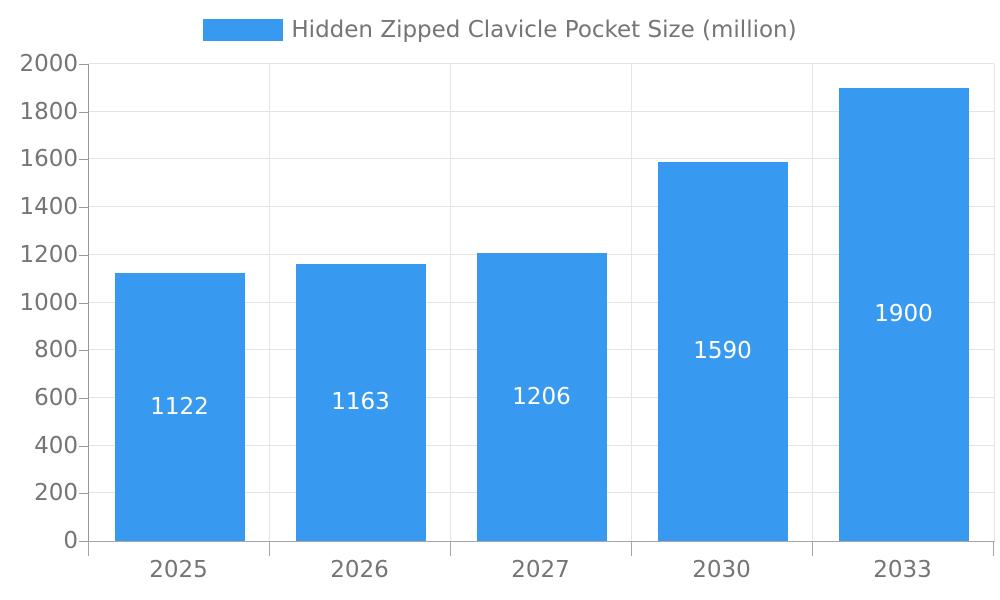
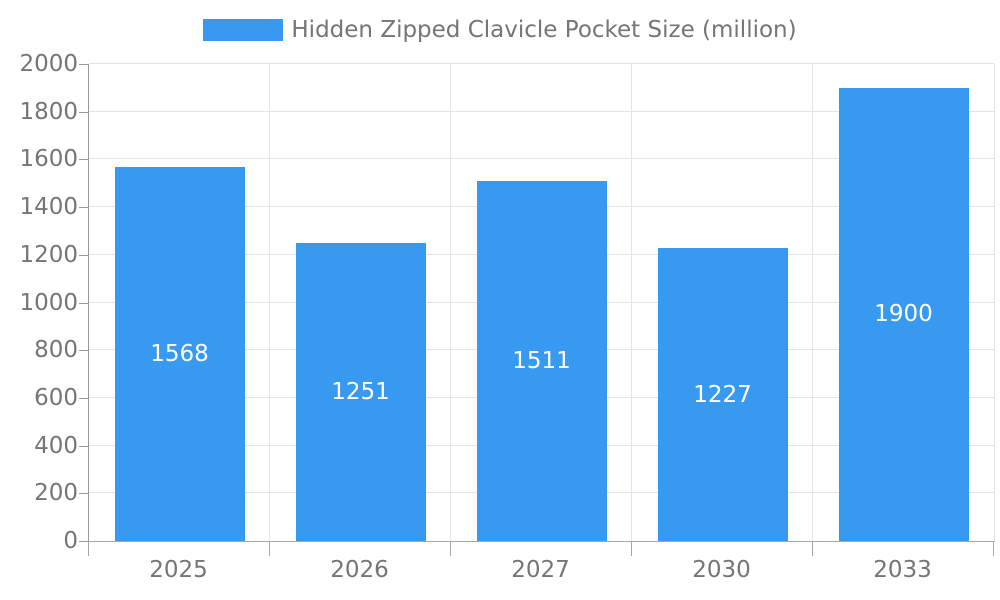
2025: 1122 -> 1568
2026: 1163 -> 1251
2027: 1206 -> 1511
2030: 1590 -> 1227
